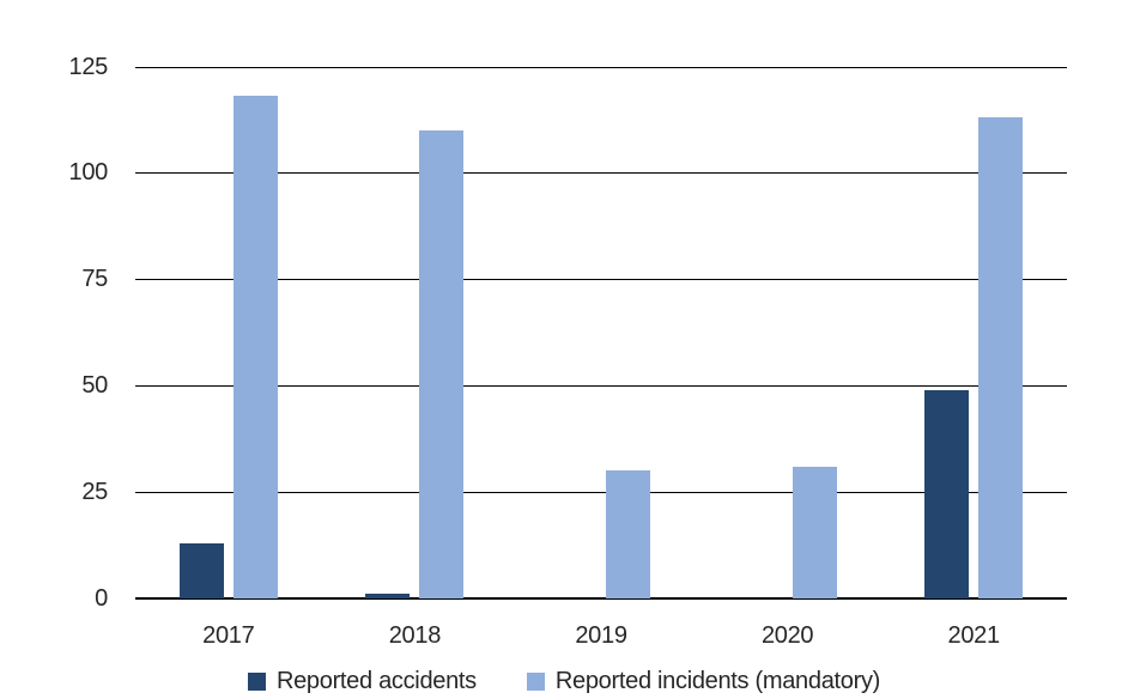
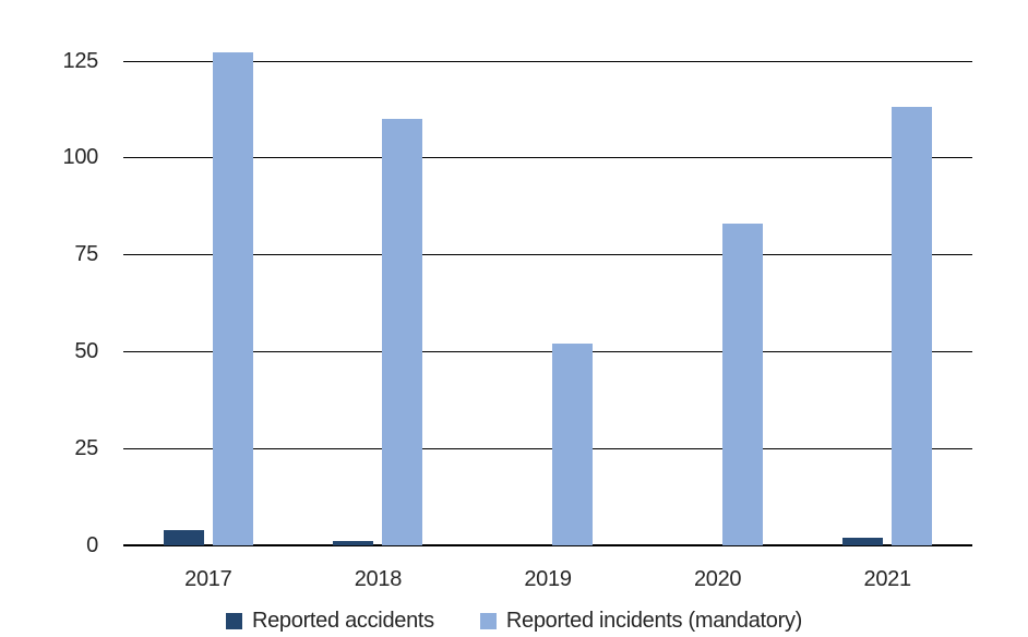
Reported accidents/2017: 13 -> 4
Reported incidents (mandatory)/2017: 118 -> 127
Reported incidents (mandatory)/2019: 30 -> 52
Reported incidents (mandatory)/2020: 31 -> 83
Reported accidents/2021: 49 -> 2
